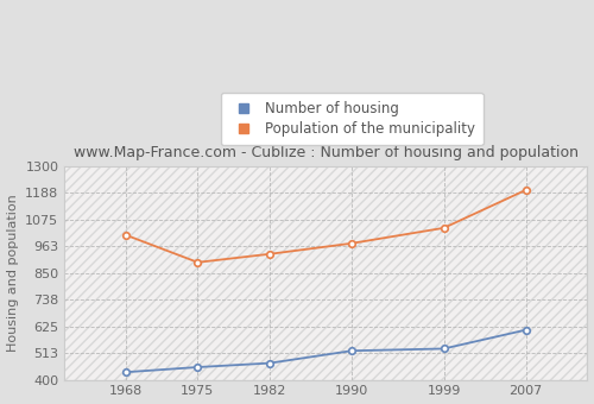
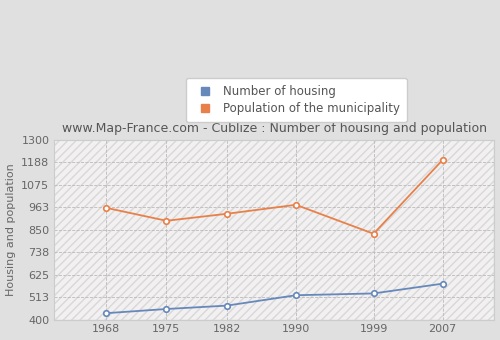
Population of the municipality/1968: 1010 -> 960
Population of the municipality/1999: 1040 -> 830
Number of housing/2007: 610 -> 580
